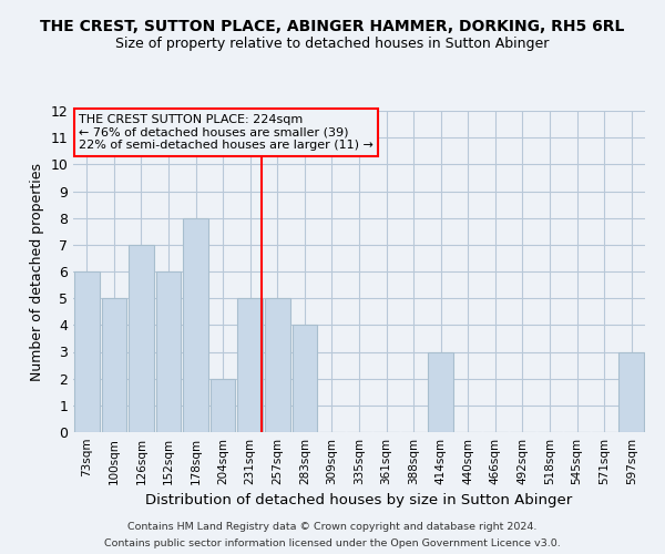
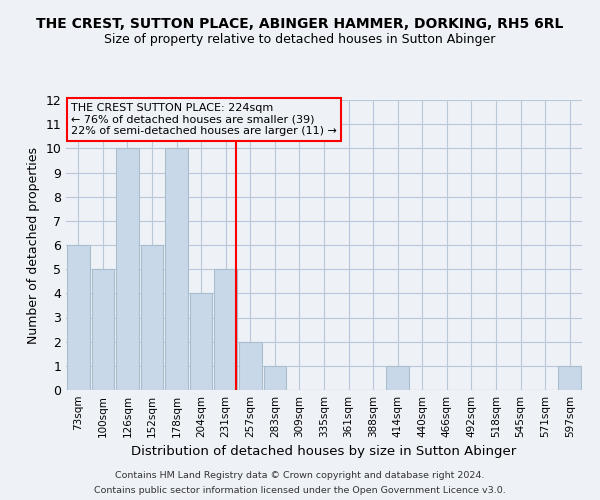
126sqm: 7 -> 10
178sqm: 8 -> 10
204sqm: 2 -> 4
257sqm: 5 -> 2
283sqm: 4 -> 1
414sqm: 3 -> 1
597sqm: 3 -> 1
